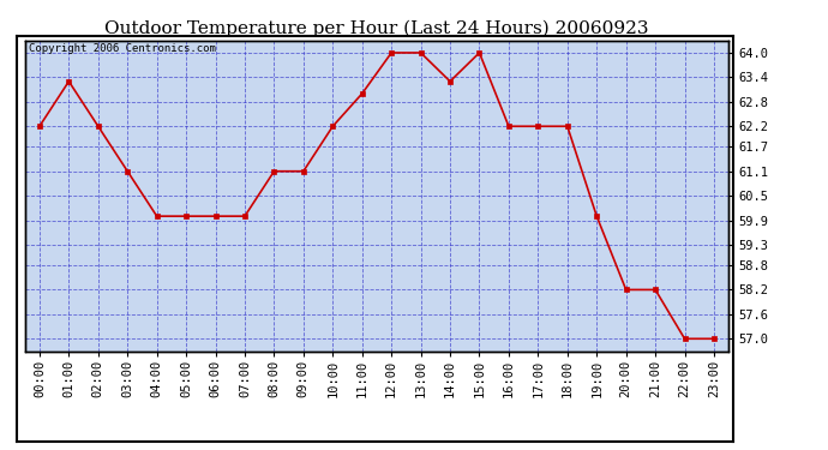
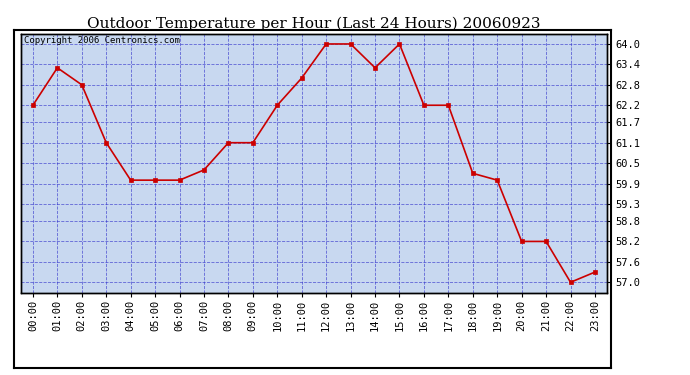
02:00: 62.2 -> 62.8
07:00: 60.0 -> 60.3
18:00: 62.2 -> 60.2
23:00: 57.0 -> 57.3
